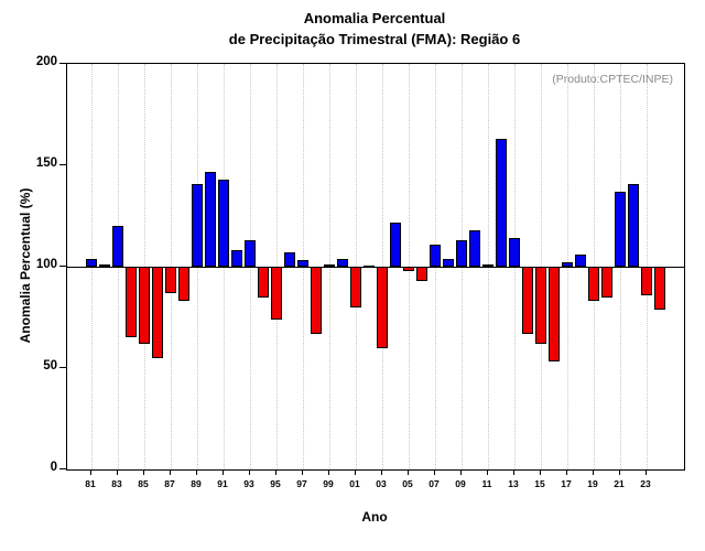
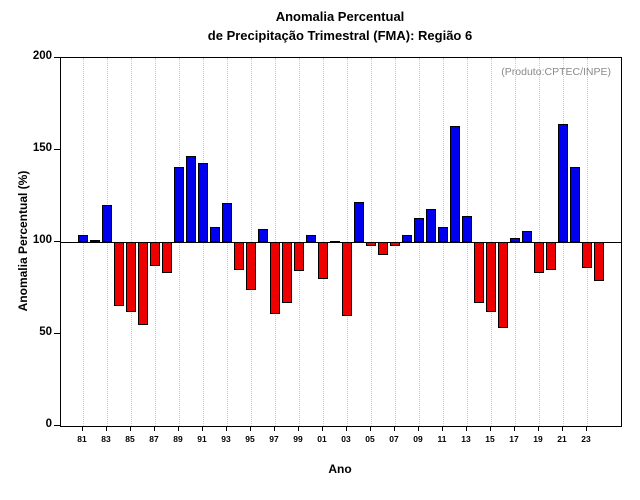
93: 113 -> 121
97: 103 -> 61
99: 101 -> 84
07: 111 -> 98
11: 101 -> 108
21: 137 -> 164
